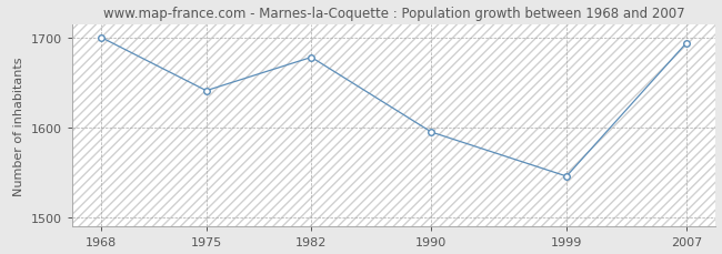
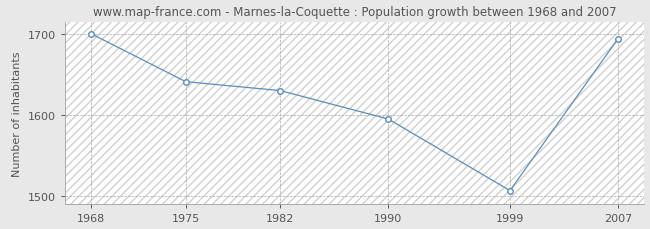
1982: 1678 -> 1630
1999: 1546 -> 1507
